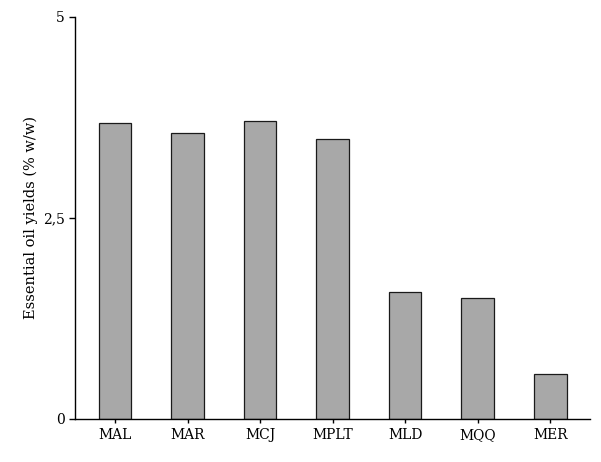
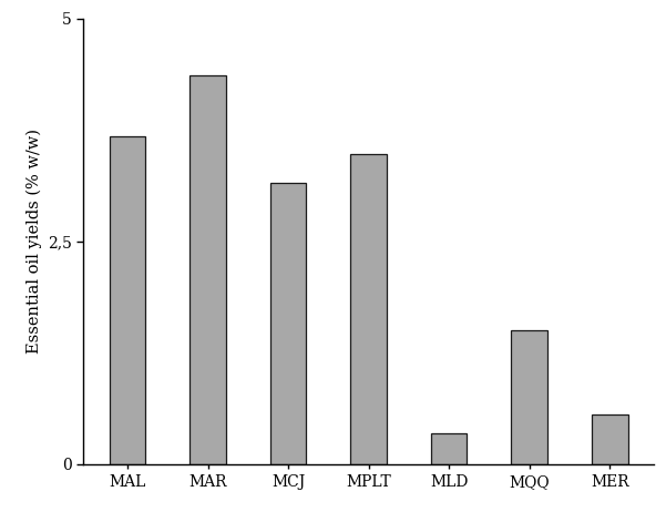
MAR: 3,55 -> 4,36
MCJ: 3,70 -> 3,16
MLD: 1,58 -> 0,34
